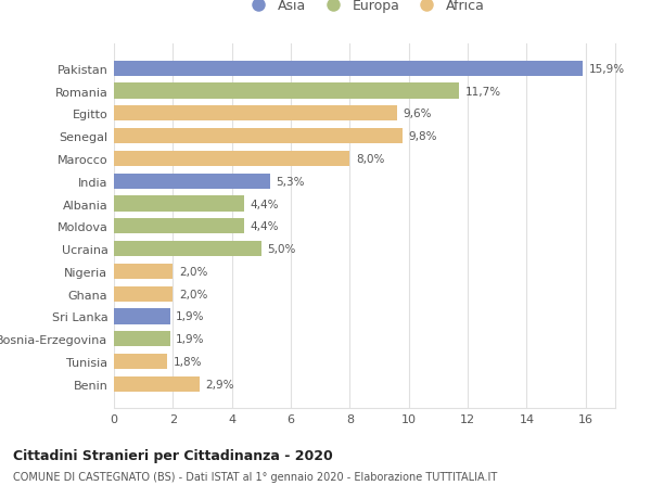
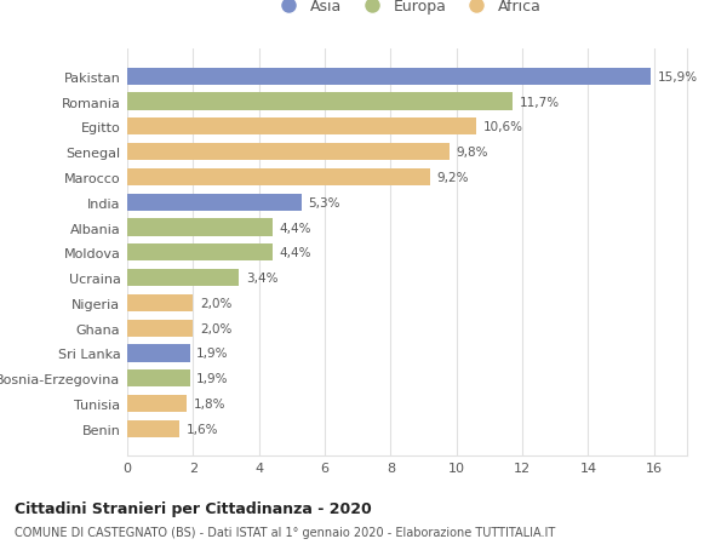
Egitto: 9,6% -> 10,6%
Marocco: 8,0% -> 9,2%
Ucraina: 5,0% -> 3,4%
Benin: 2,9% -> 1,6%
